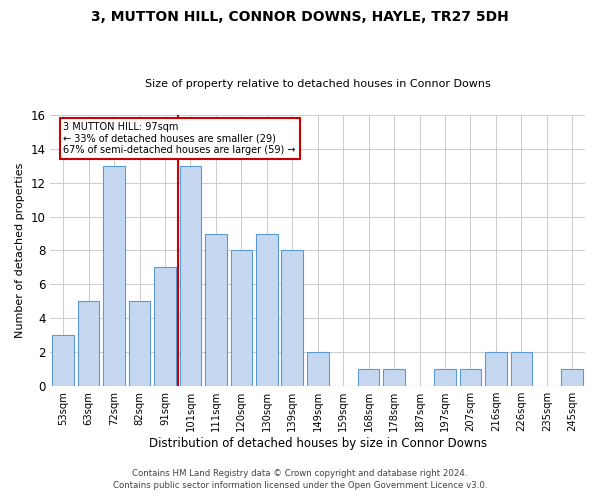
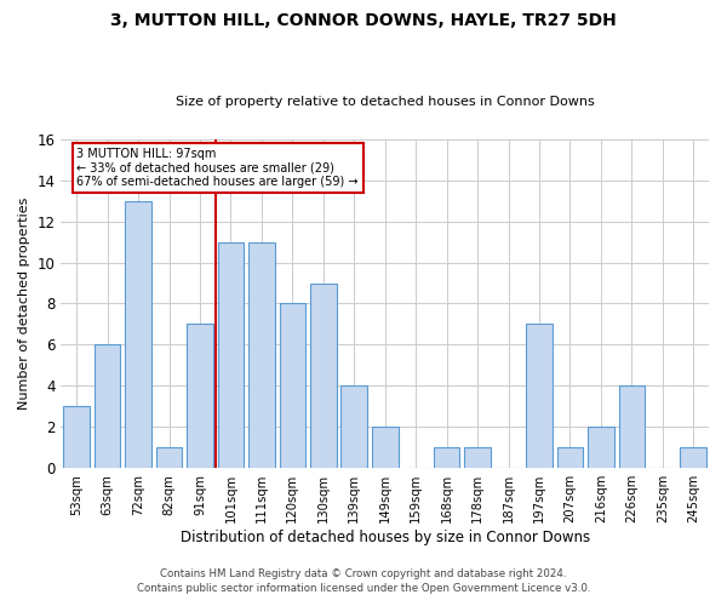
63sqm: 5 -> 6
82sqm: 5 -> 1
101sqm: 13 -> 11
111sqm: 9 -> 11
139sqm: 8 -> 4
197sqm: 1 -> 7
226sqm: 2 -> 4
